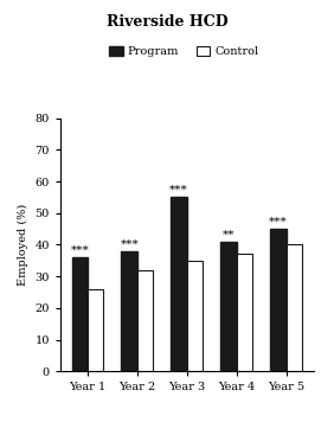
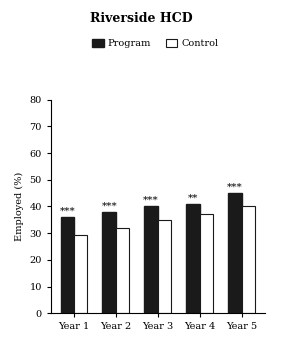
Control/Year 1: 26.0 -> 29.5
Program/Year 3: 55 -> 40
